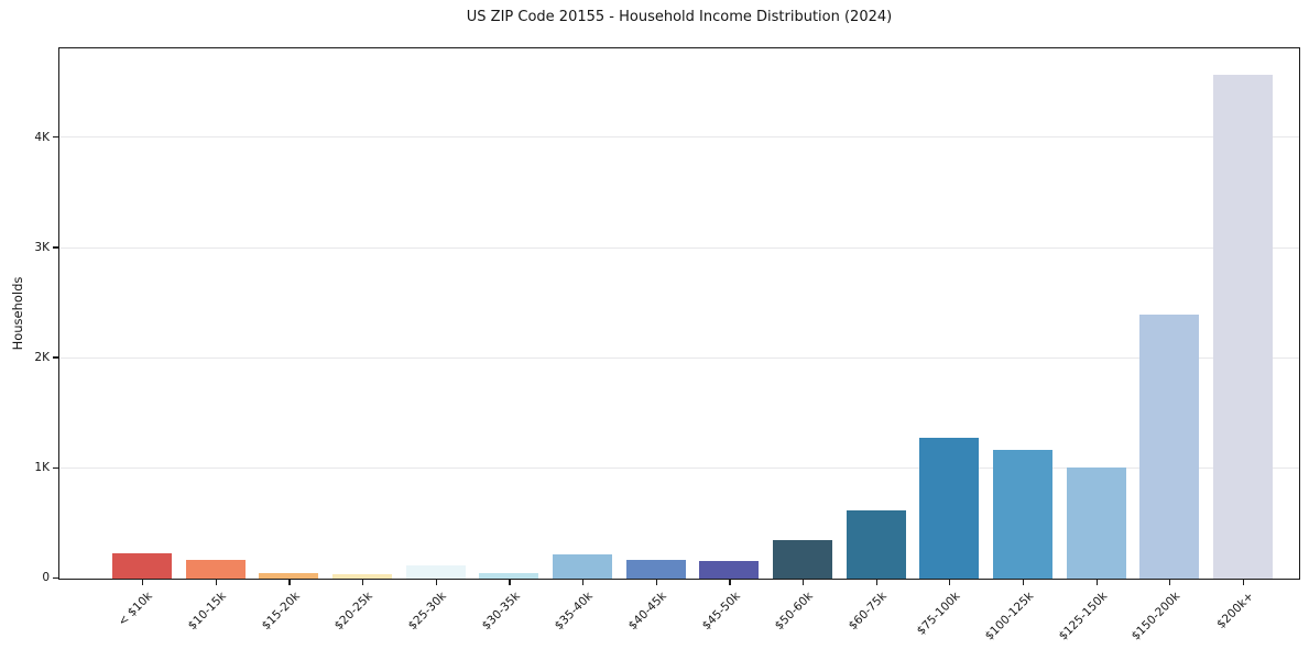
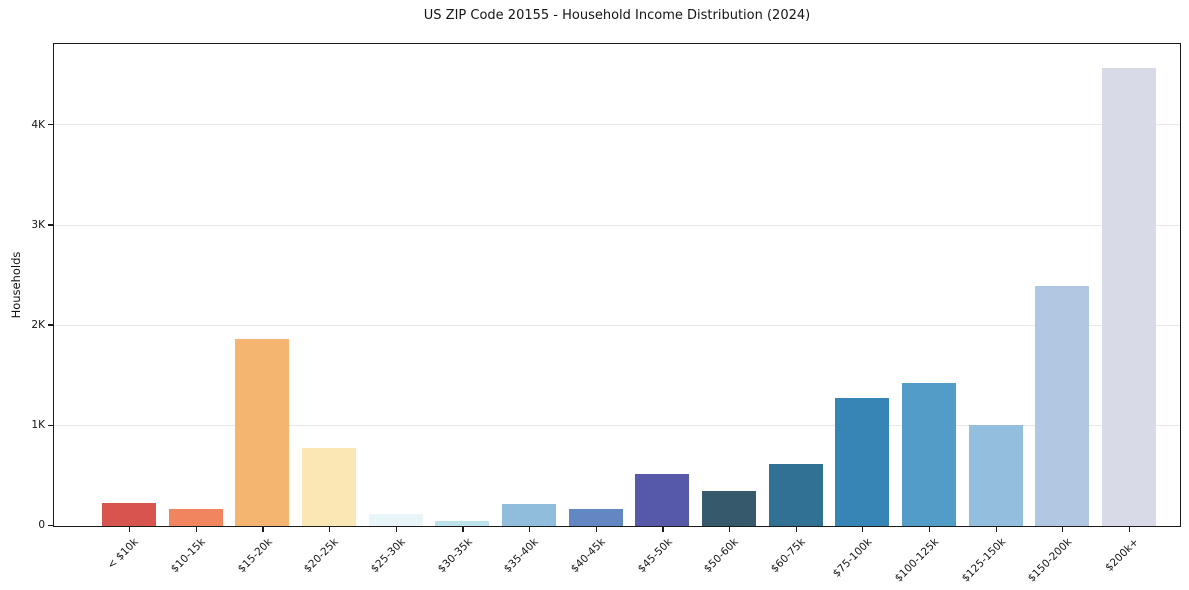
$15-20k: 0.05K -> 1.87K
$20-25k: 0.04K -> 0.78K
$45-50k: 0.16K -> 0.52K
$100-125k: 1.16K -> 1.43K
